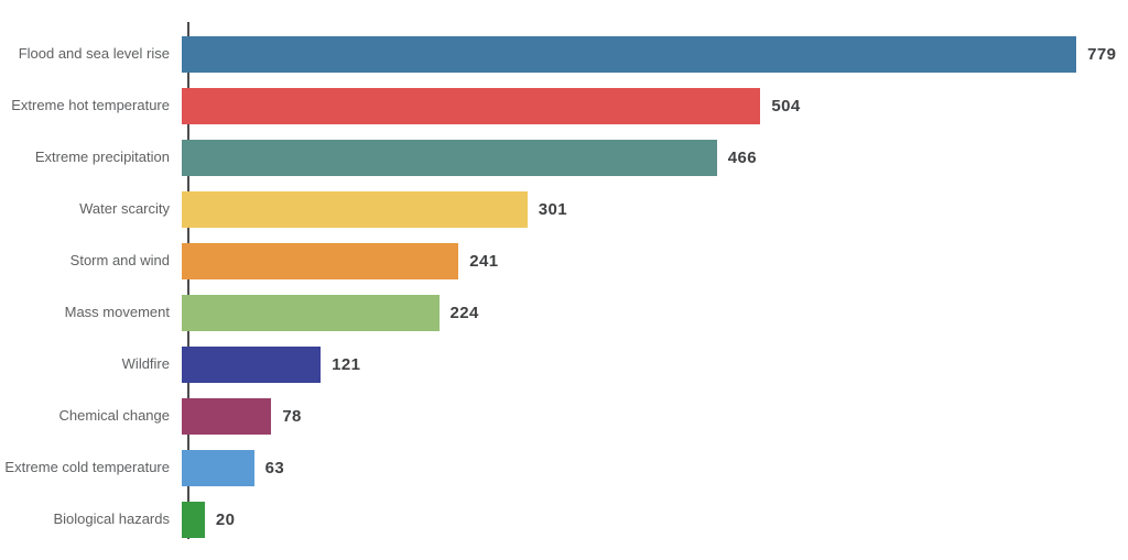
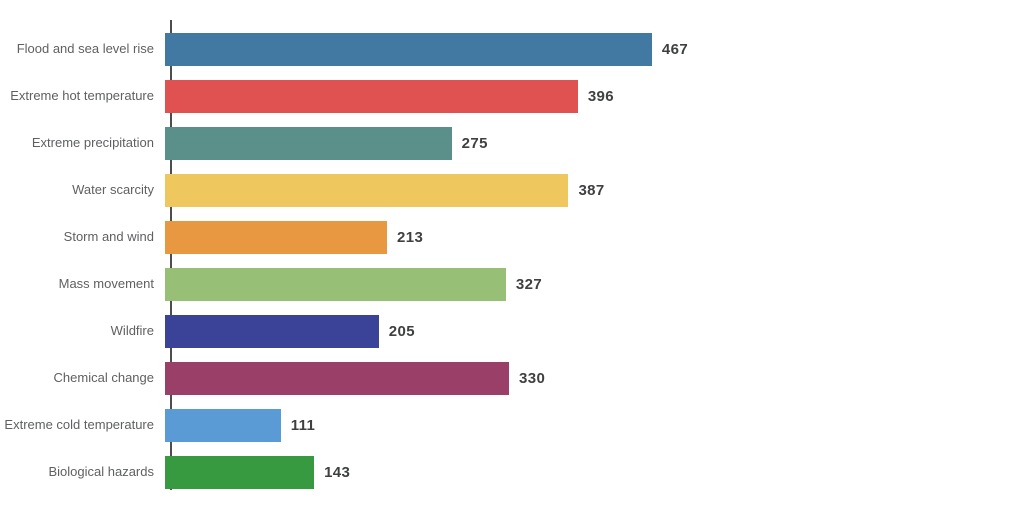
Flood and sea level rise: 779 -> 467
Extreme hot temperature: 504 -> 396
Extreme precipitation: 466 -> 275
Water scarcity: 301 -> 387
Storm and wind: 241 -> 213
Mass movement: 224 -> 327
Wildfire: 121 -> 205
Chemical change: 78 -> 330
Extreme cold temperature: 63 -> 111
Biological hazards: 20 -> 143
